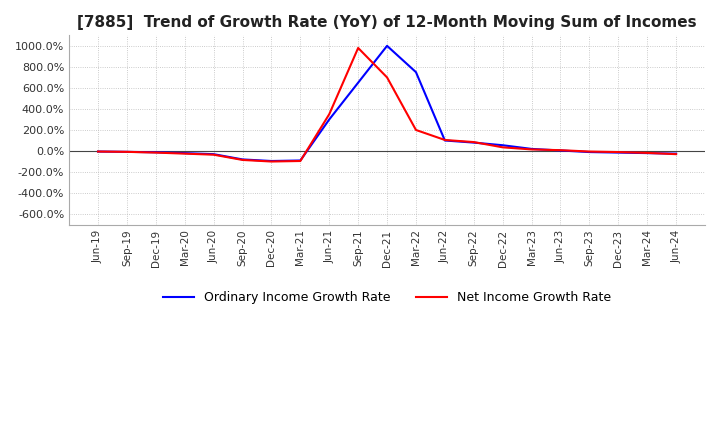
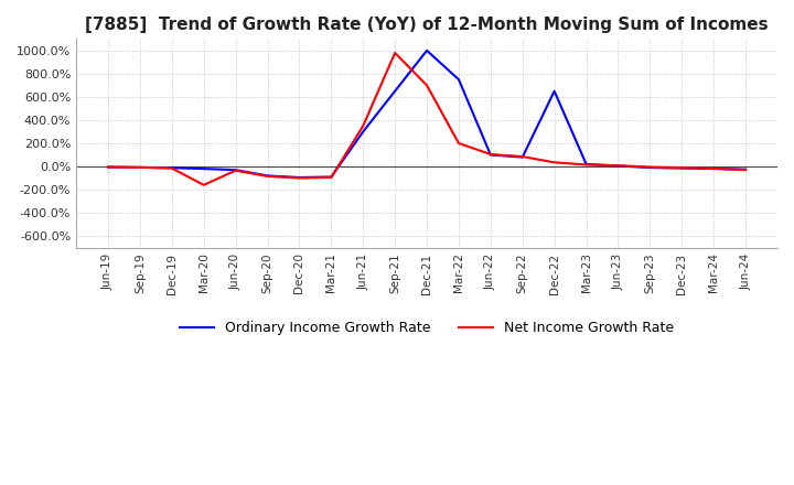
Net Income Growth Rate/Mar-20: -20% -> -160%
Ordinary Income Growth Rate/Dec-22: 60% -> 650%
